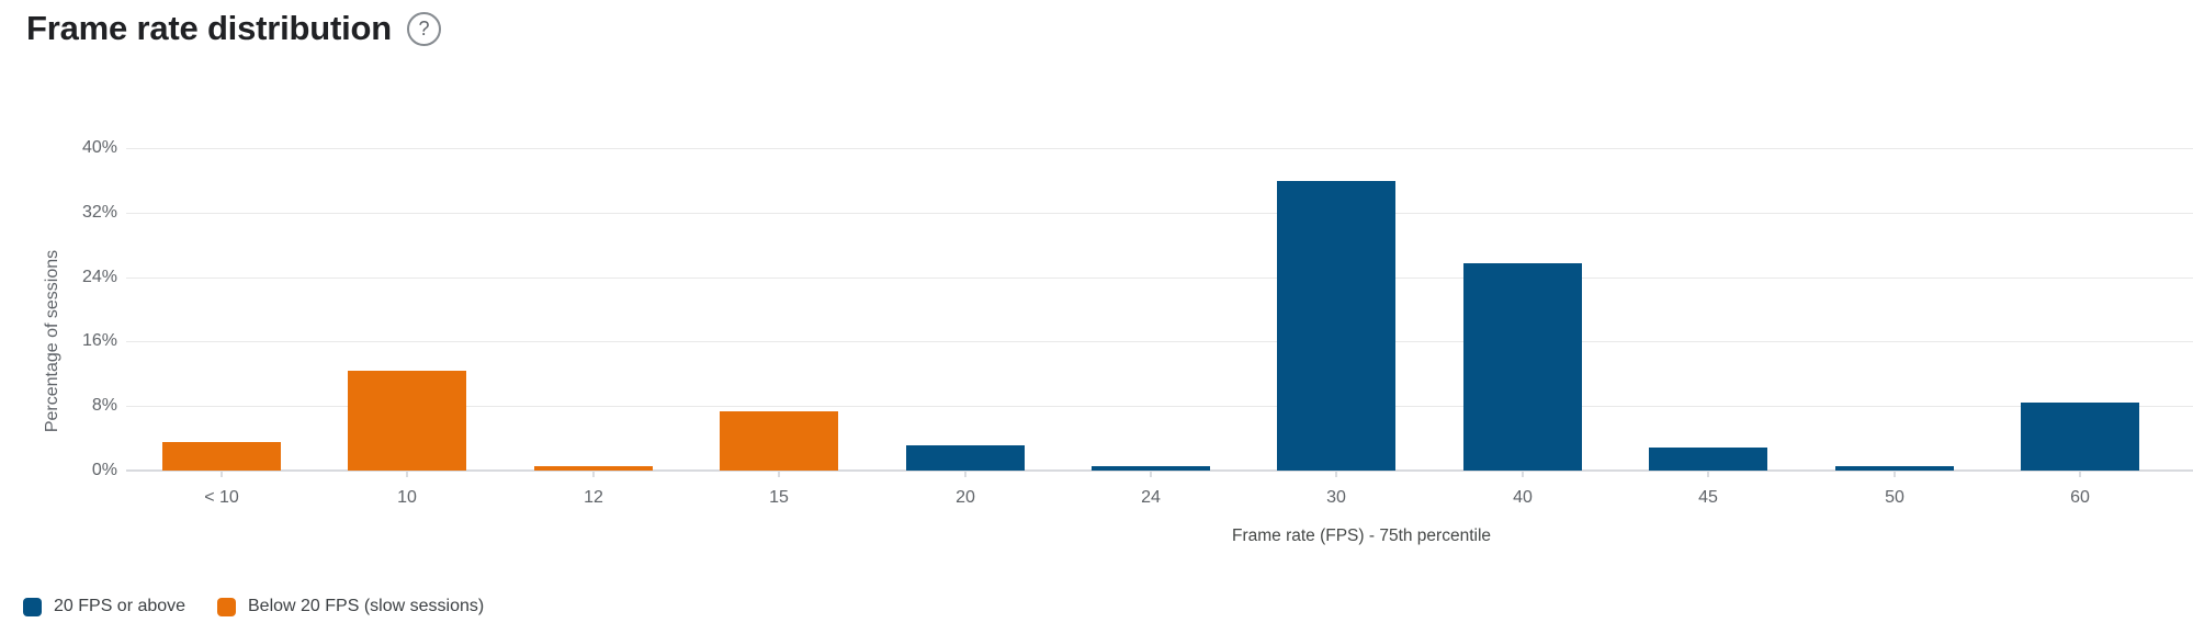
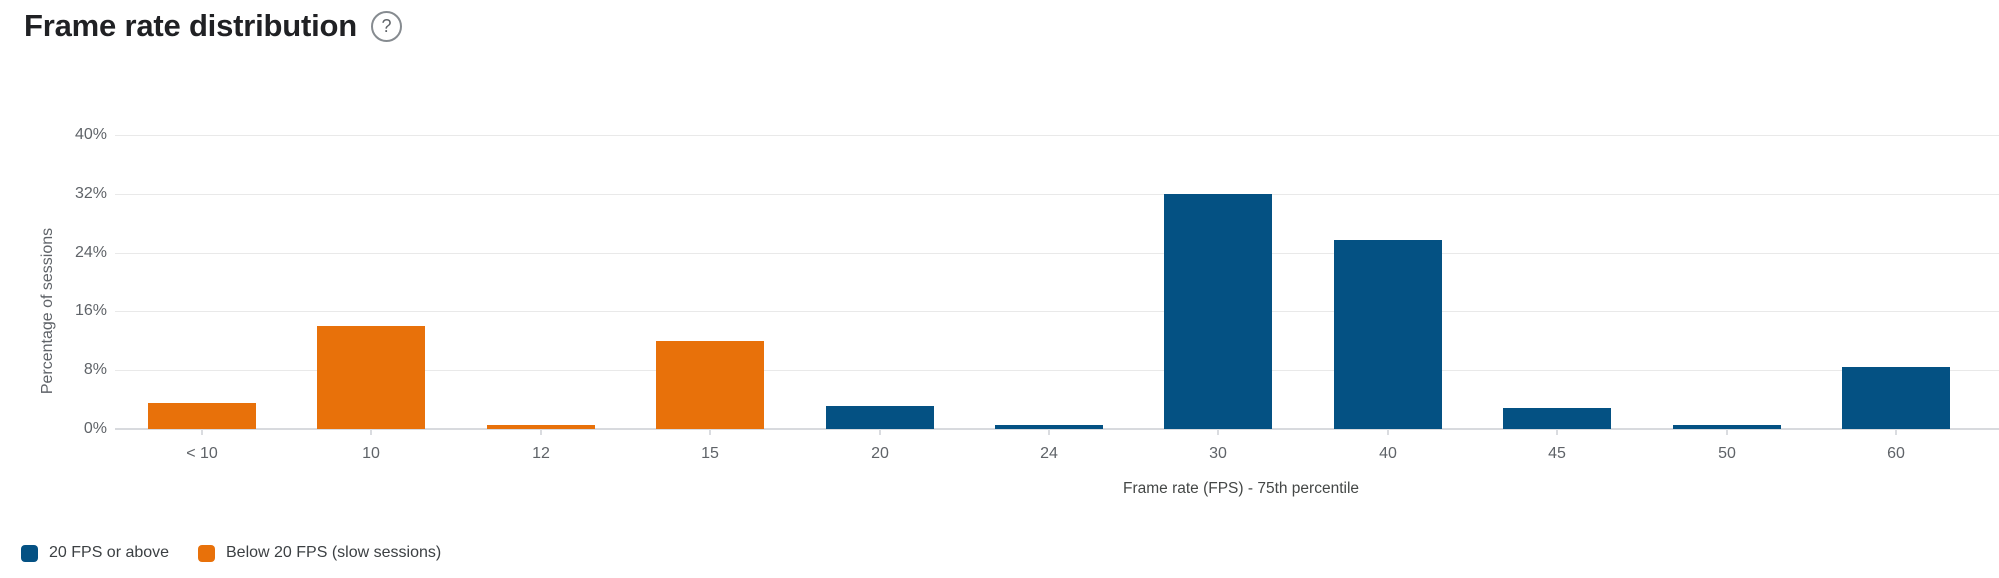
Below 20 FPS (slow sessions)/10: 12% -> 14%
Below 20 FPS (slow sessions)/15: 7% -> 12%
20 FPS or above/30: 36% -> 32%
